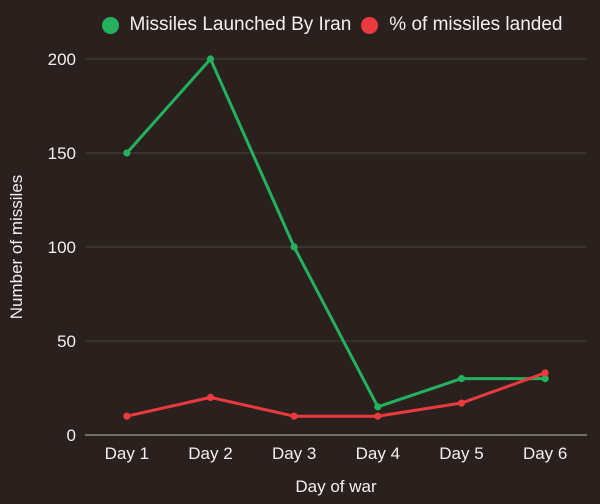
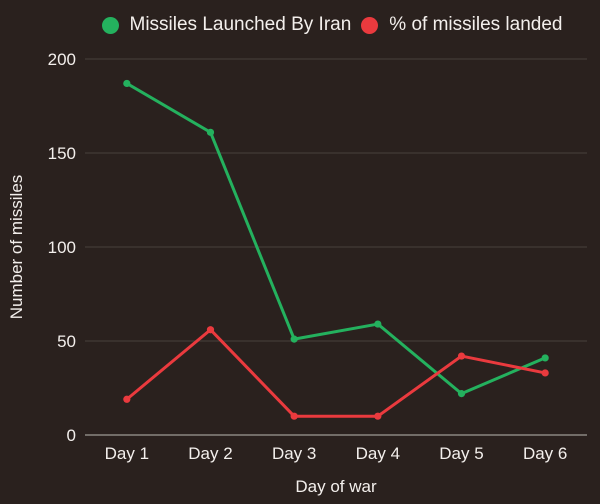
Missiles Launched By Iran/Day 1: 150 -> 187
% of missiles landed/Day 1: 10 -> 19
Missiles Launched By Iran/Day 2: 200 -> 161
% of missiles landed/Day 2: 20 -> 56
Missiles Launched By Iran/Day 3: 100 -> 51
Missiles Launched By Iran/Day 4: 15 -> 59
Missiles Launched By Iran/Day 5: 30 -> 22
% of missiles landed/Day 5: 17 -> 42
Missiles Launched By Iran/Day 6: 30 -> 41
